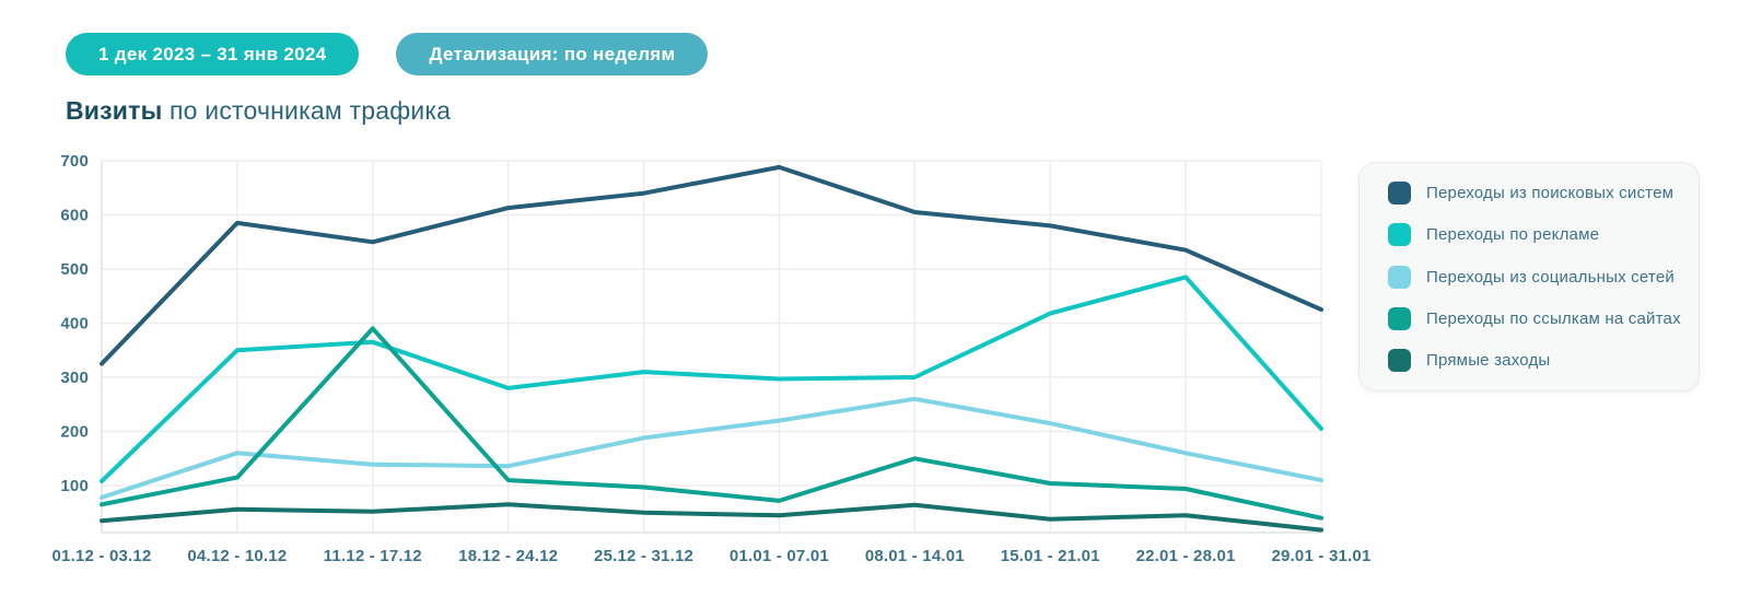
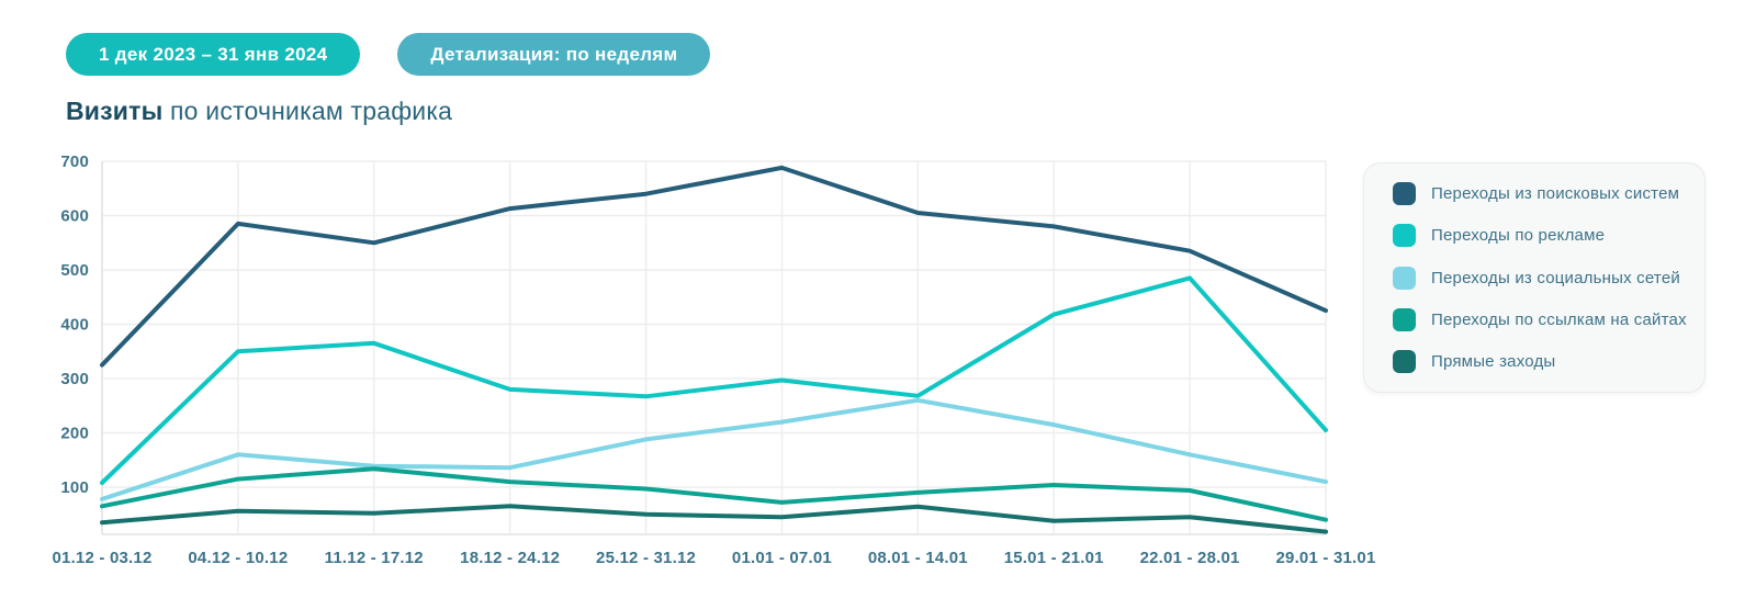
Переходы по ссылкам на сайтах/11.12 - 17.12: 390 -> 130
Переходы по рекламе/25.12 - 31.12: 310 -> 270
Переходы по рекламе/08.01 - 14.01: 300 -> 270
Переходы по ссылкам на сайтах/08.01 - 14.01: 150 -> 90
